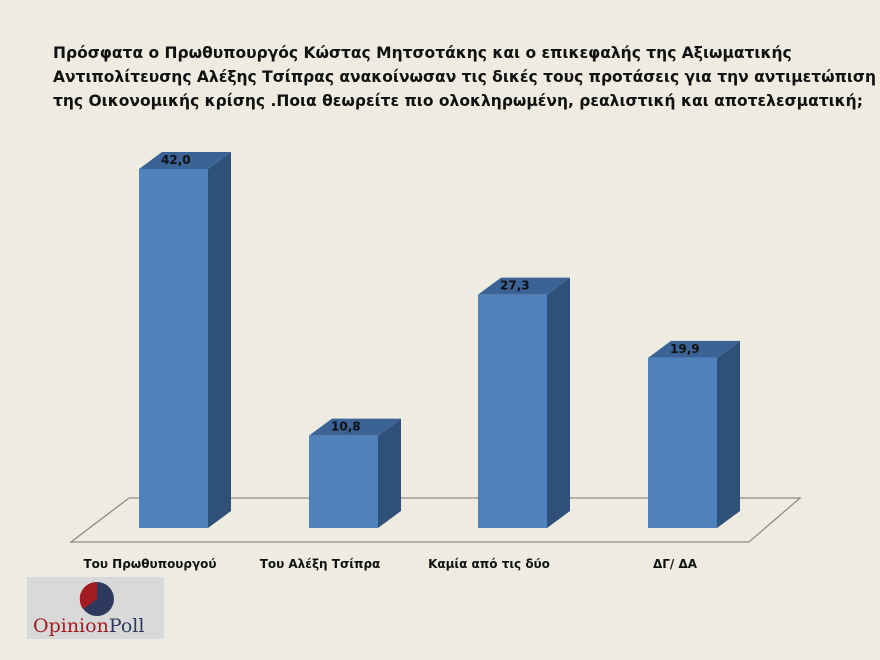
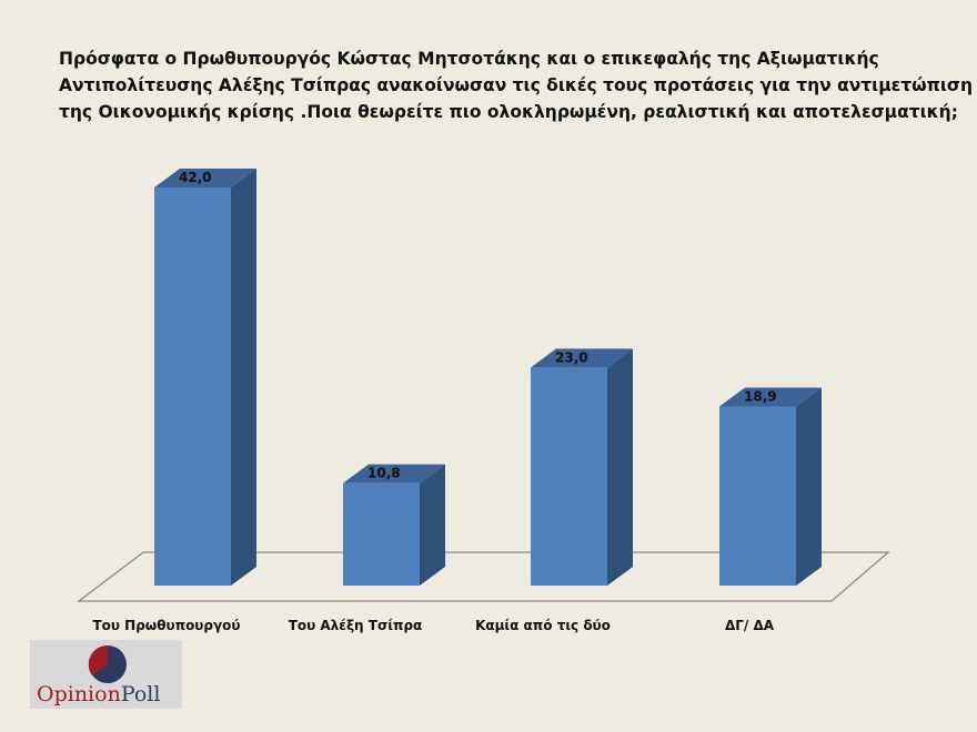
Καμία από τις δύο: 27,3 -> 23,0
ΔΓ/ ΔΑ: 19,9 -> 18,9
